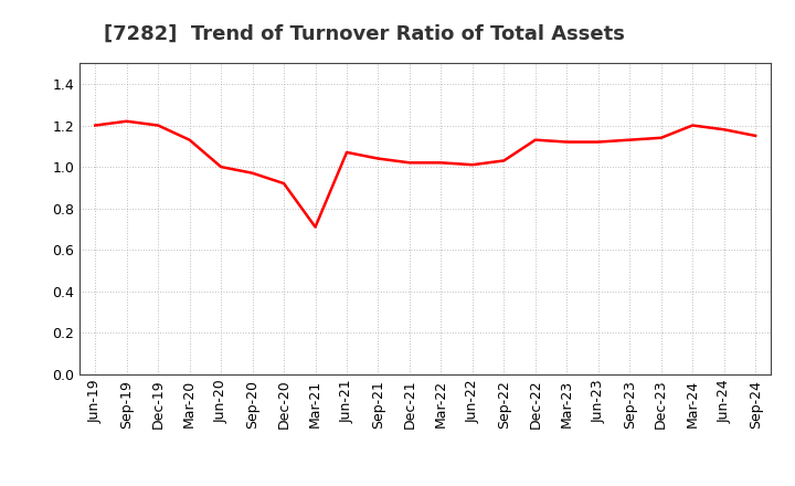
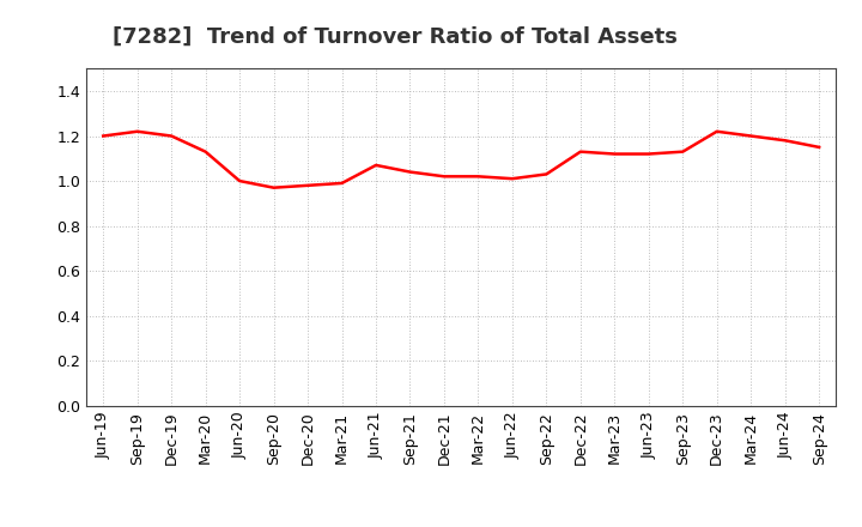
Dec-20: 0.92 -> 0.98
Mar-21: 0.71 -> 0.99
Dec-23: 1.14 -> 1.22
